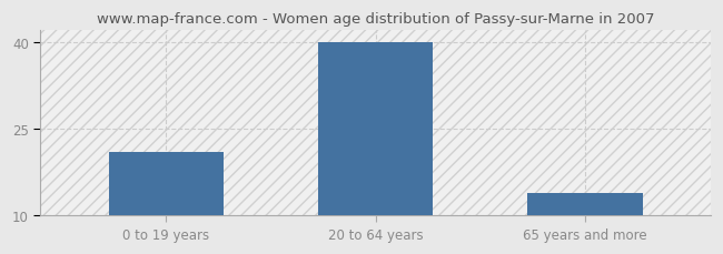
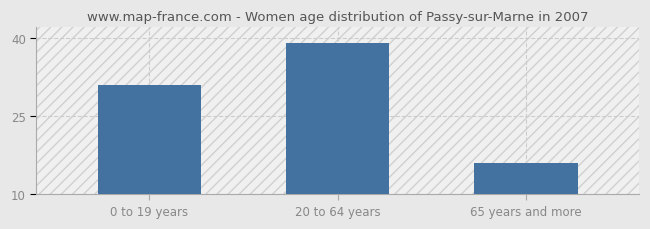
0 to 19 years: 21 -> 31
20 to 64 years: 40 -> 39
65 years and more: 14 -> 16
